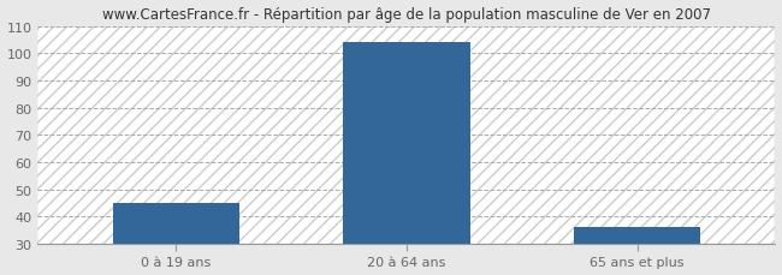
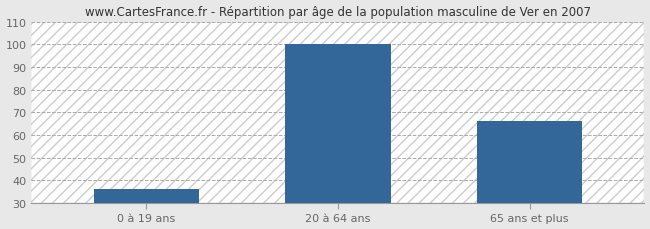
0 à 19 ans: 45 -> 36
20 à 64 ans: 104 -> 100
65 ans et plus: 36 -> 66
